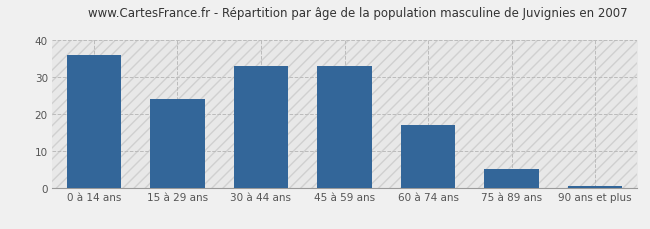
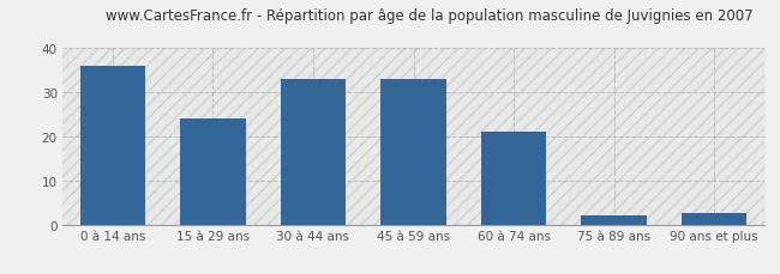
60 à 74 ans: 17.0 -> 21.0
75 à 89 ans: 5.0 -> 2.0
90 ans et plus: 0.4 -> 2.5
